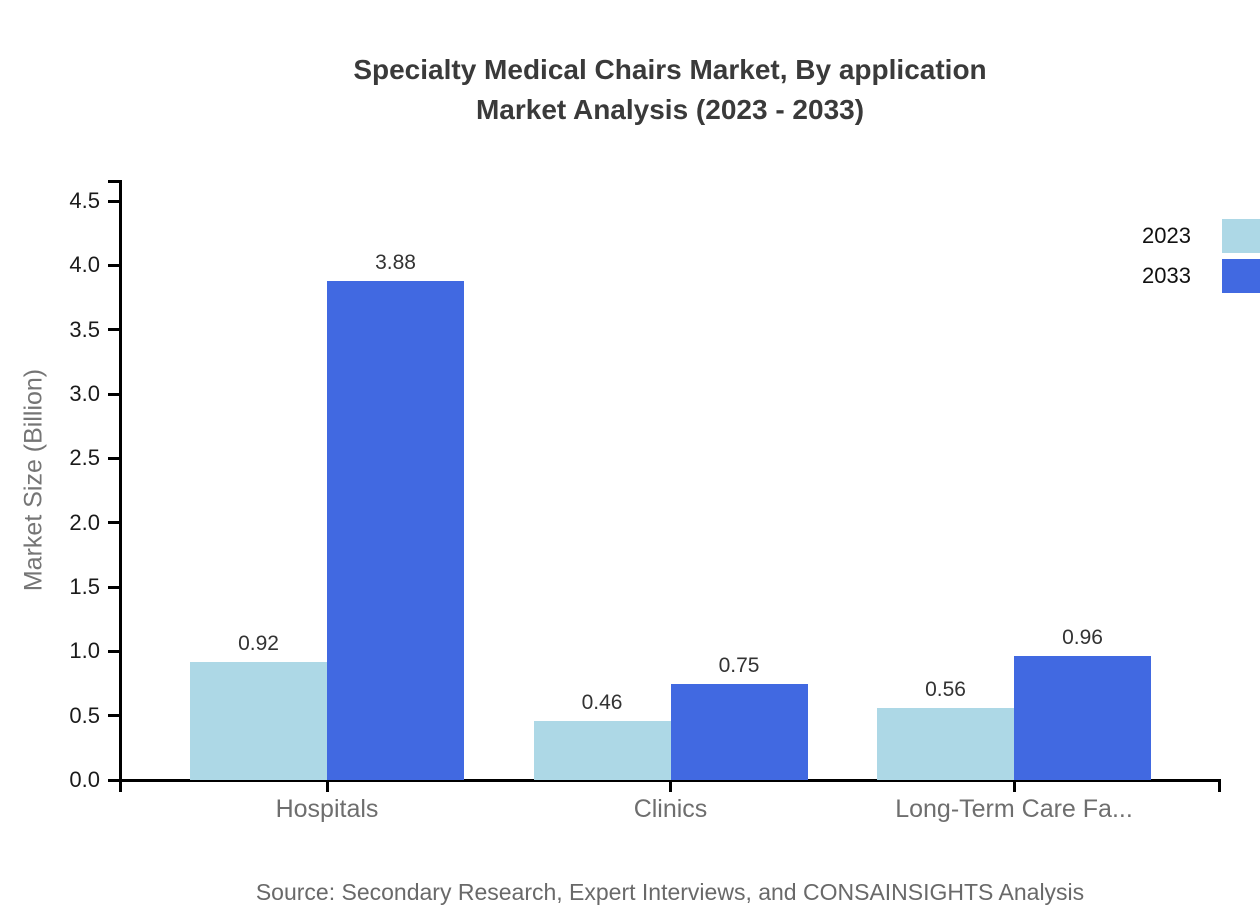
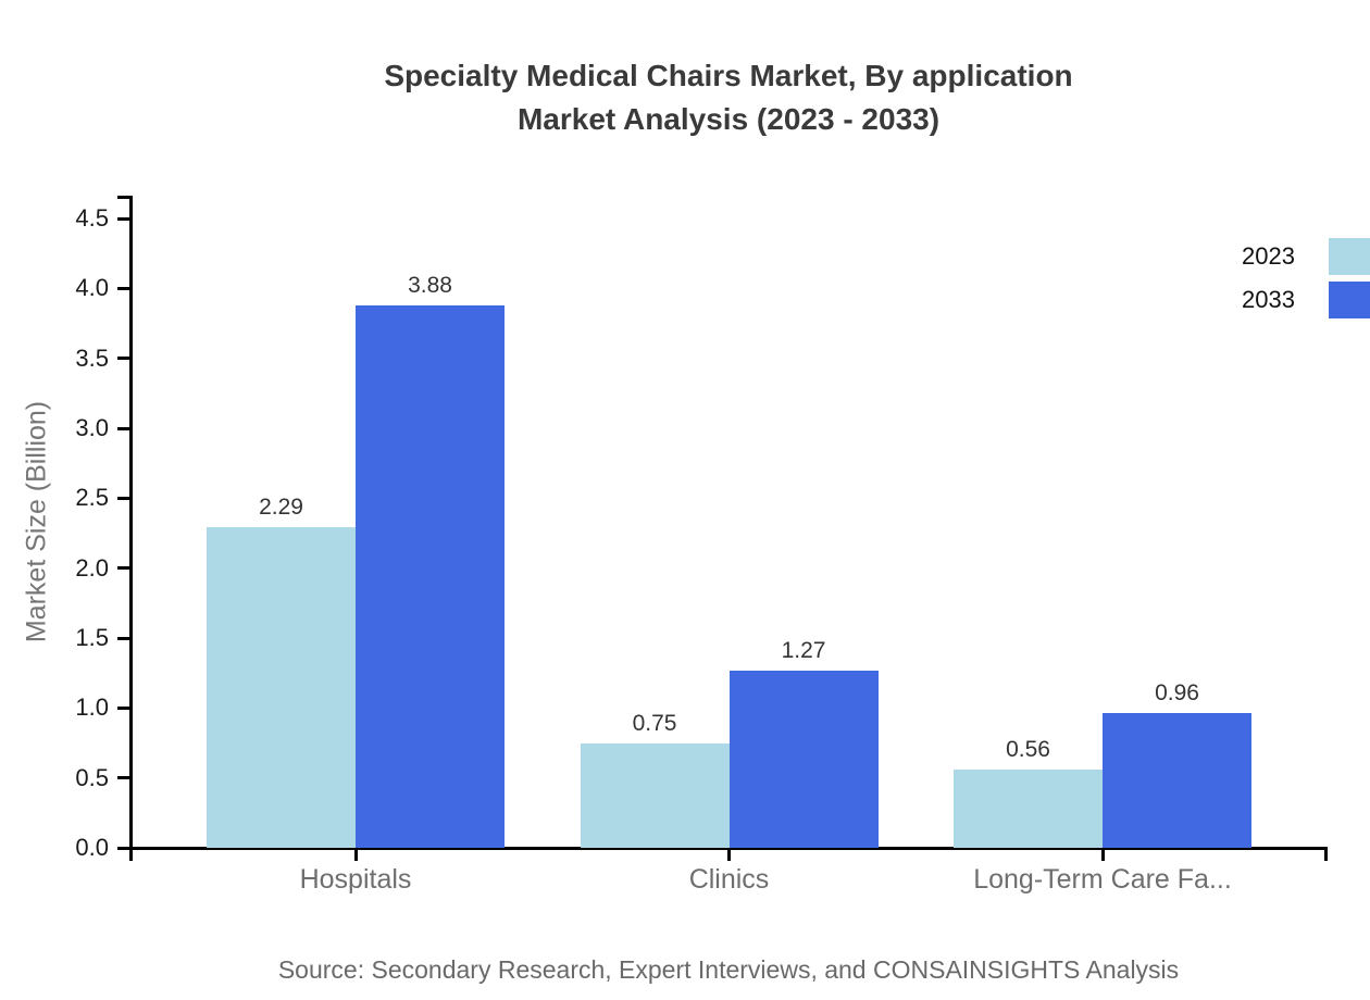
2023/Hospitals: 0.92 -> 2.29
2023/Clinics: 0.46 -> 0.75
2033/Clinics: 0.75 -> 1.27
